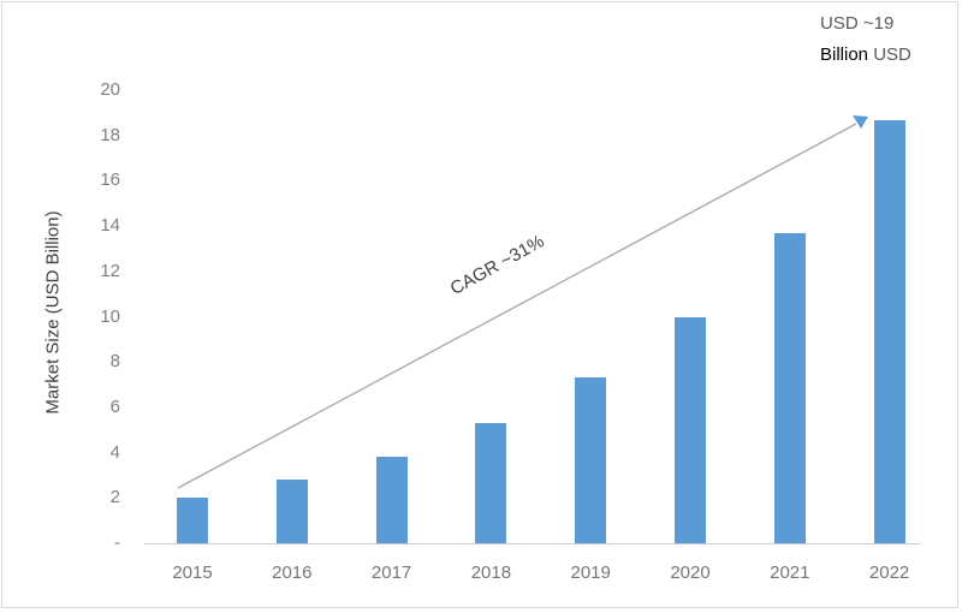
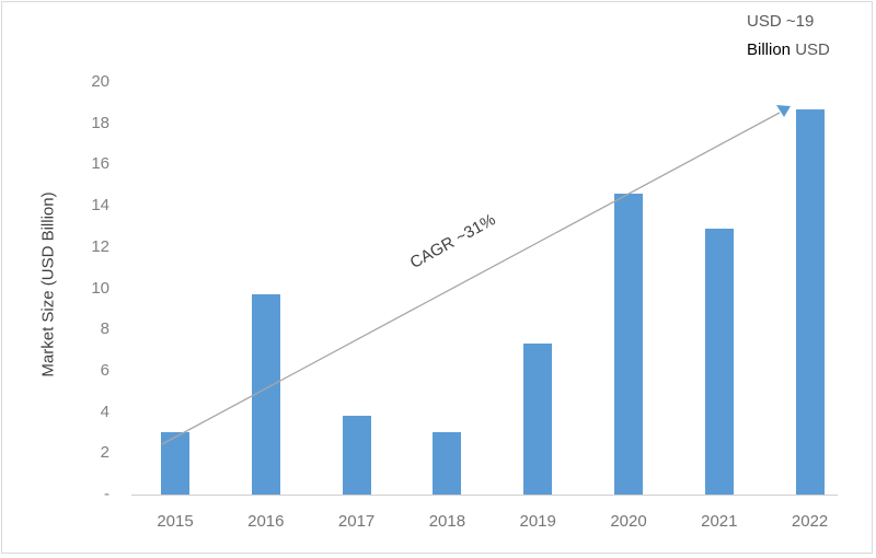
2015: 2.0 -> 3.0
2016: 2.8 -> 9.7
2018: 5.3 -> 3.0
2020: 10.0 -> 14.6
2021: 13.7 -> 12.9
